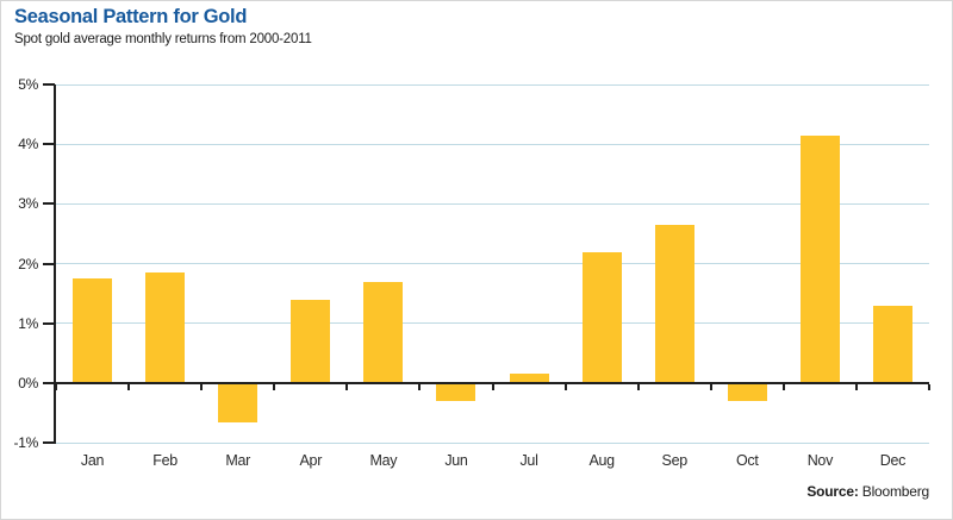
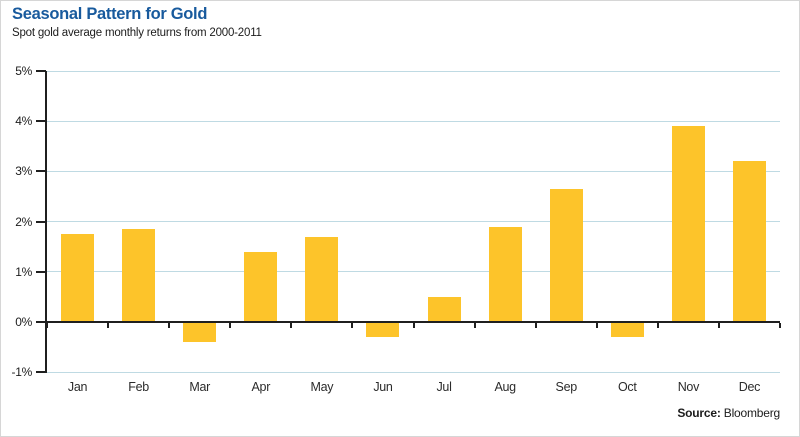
Mar: -0.7% -> -0.4%
Jul: 0.1% -> 0.5%
Aug: 2.2% -> 1.9%
Nov: 4.2% -> 3.9%
Dec: 1.3% -> 3.2%
